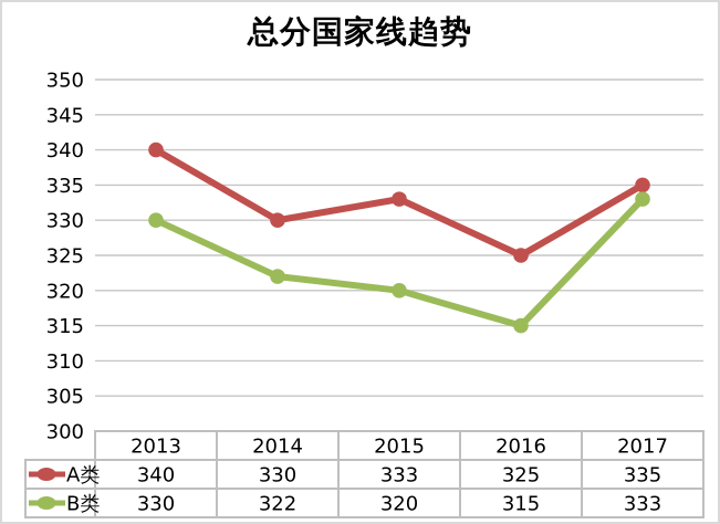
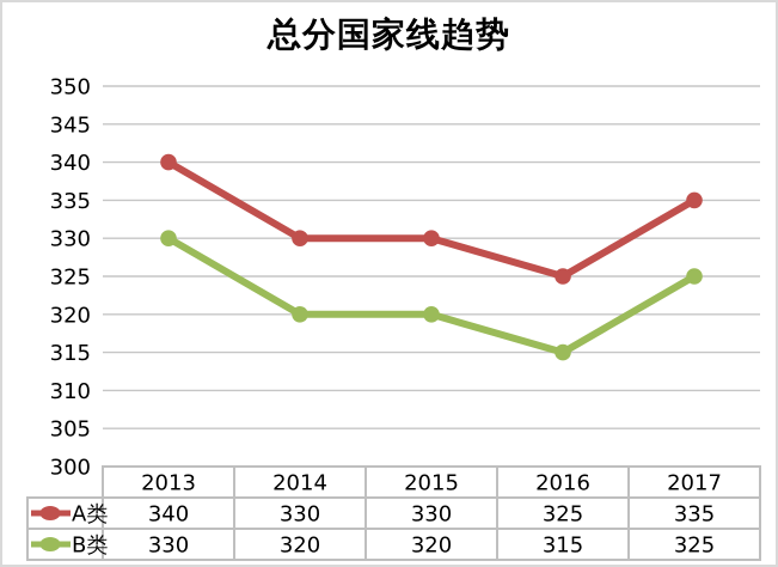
B类/2014: 322 -> 320
A类/2015: 333 -> 330
B类/2017: 333 -> 325
